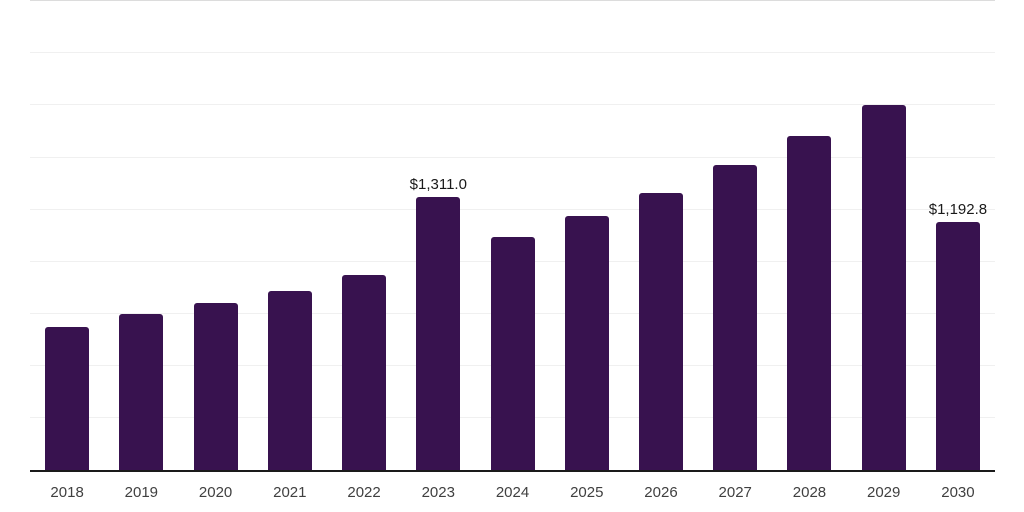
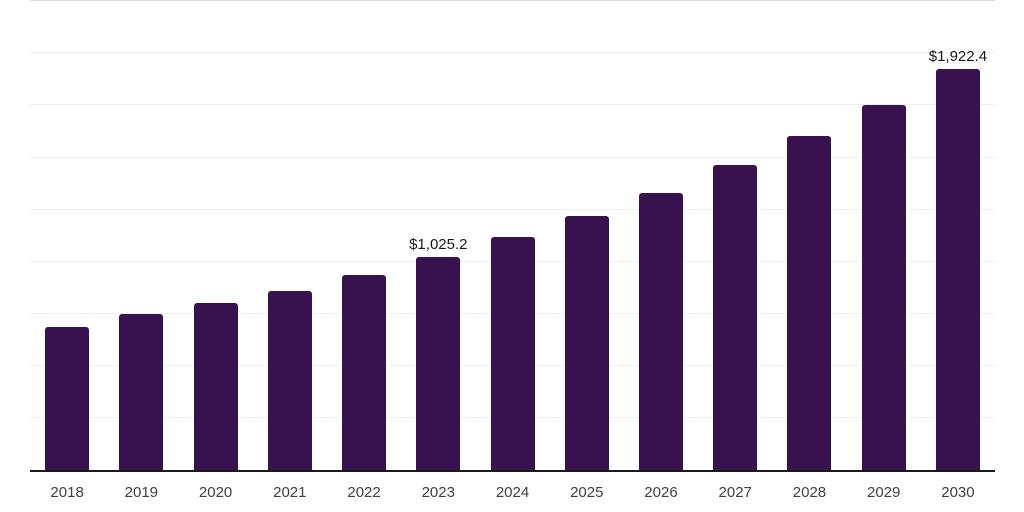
2023: $1,311.0 -> $1,025.2
2030: $1,192.8 -> $1,922.4
